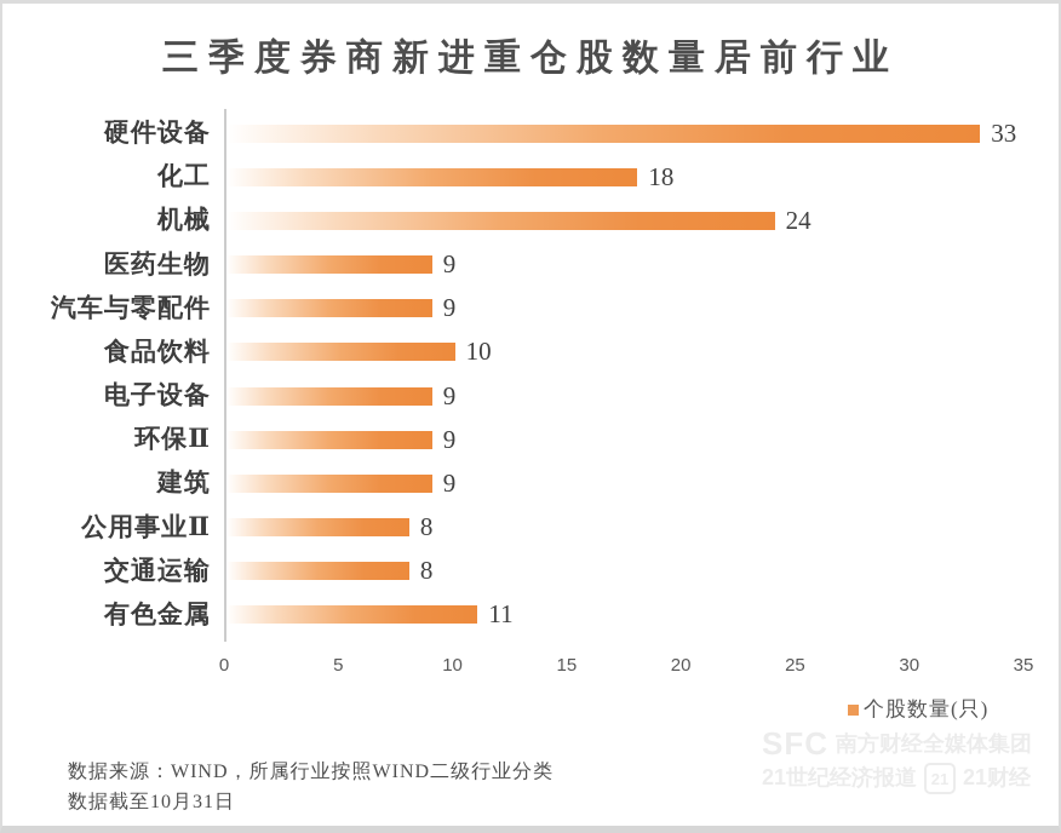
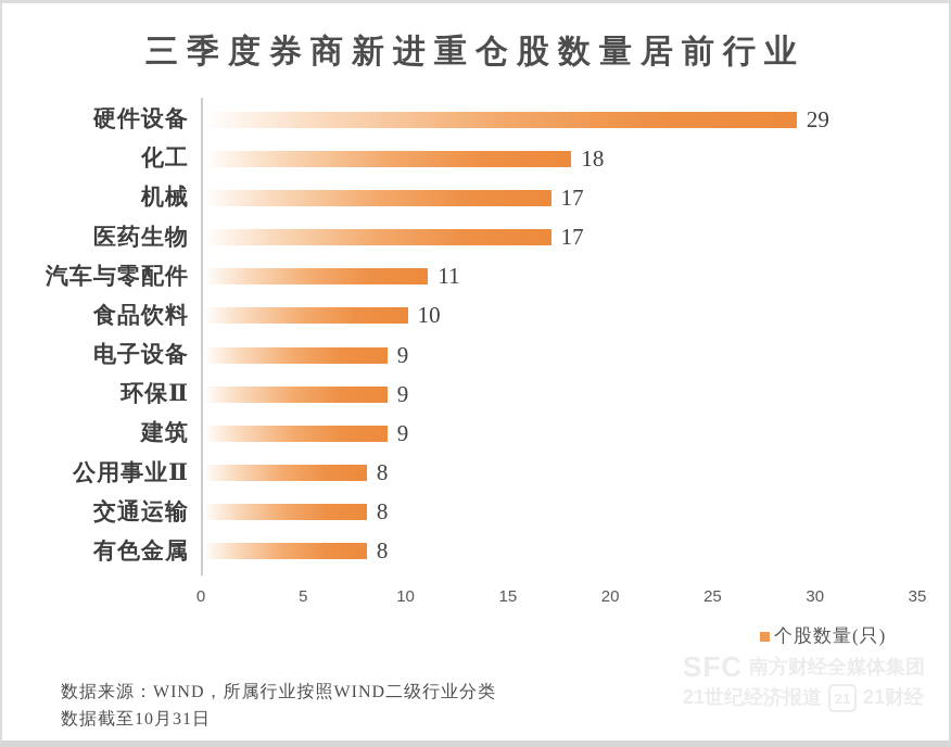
硬件设备: 33 -> 29
机械: 24 -> 17
医药生物: 9 -> 17
汽车与零配件: 9 -> 11
有色金属: 11 -> 8
